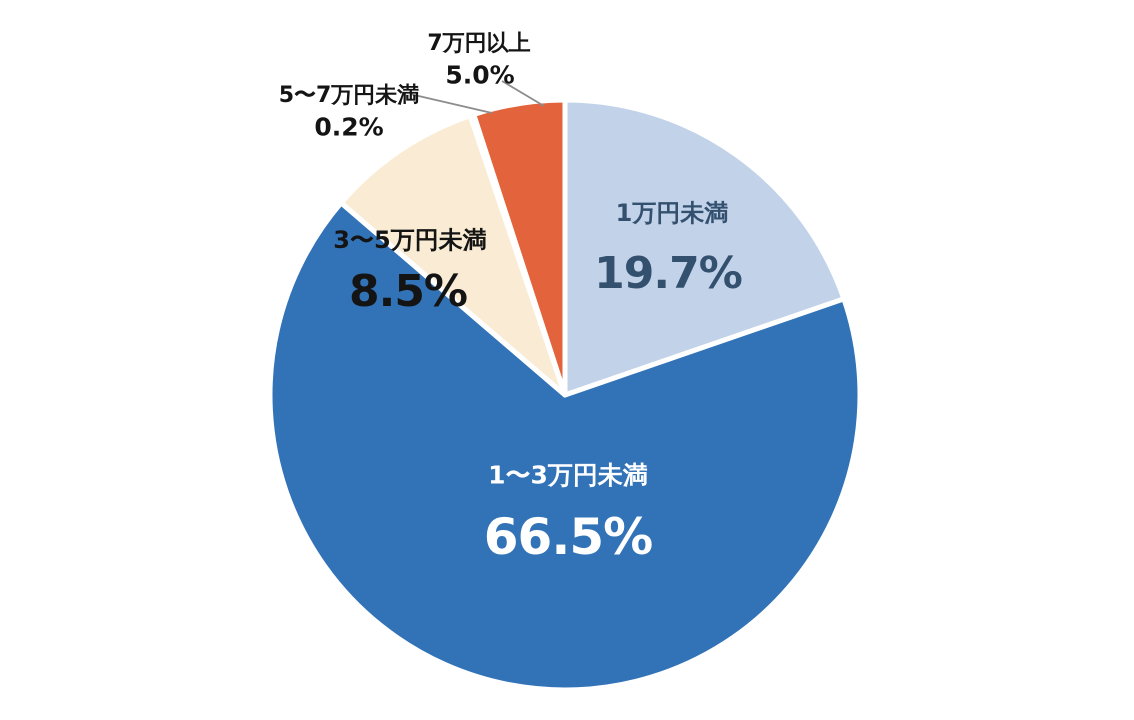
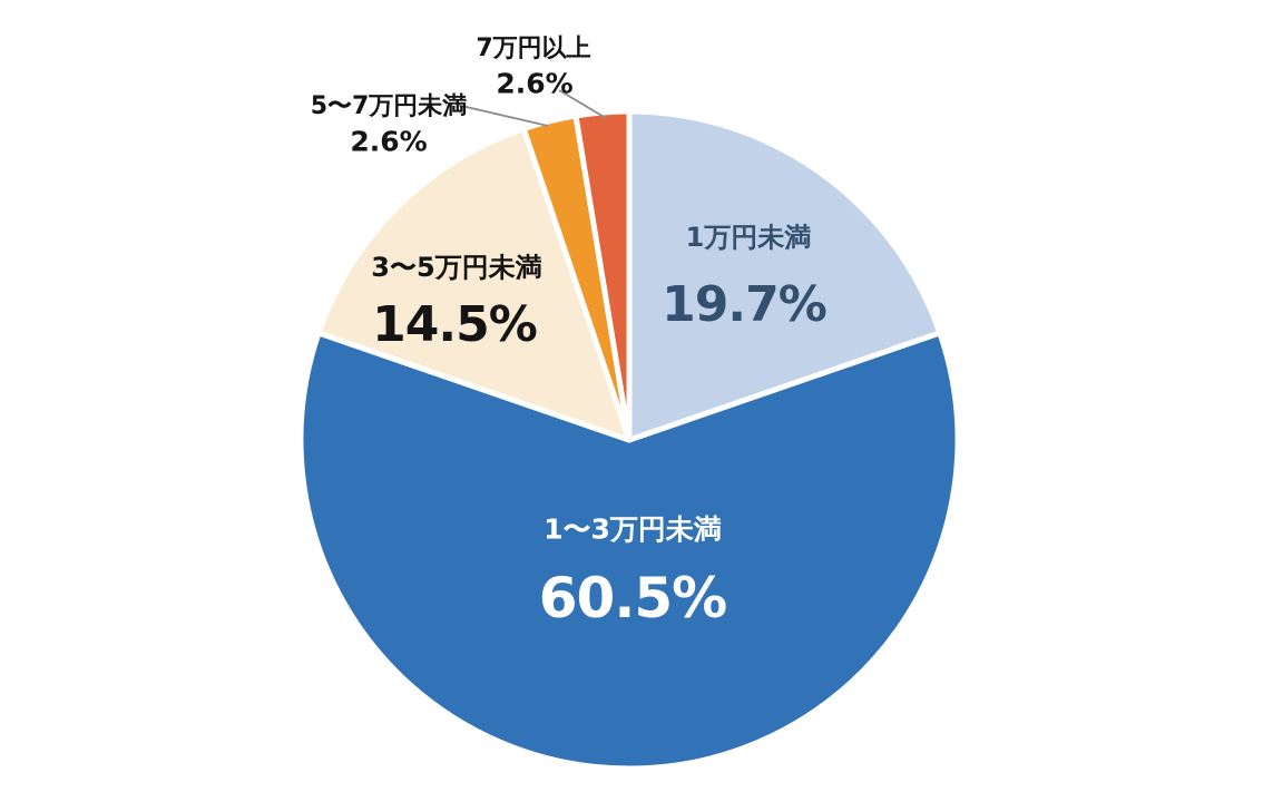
1〜3万円未満: 66.5% -> 60.5%
3〜5万円未満: 8.5% -> 14.5%
5〜7万円未満: 0.2% -> 2.6%
7万円以上: 5.0% -> 2.6%
